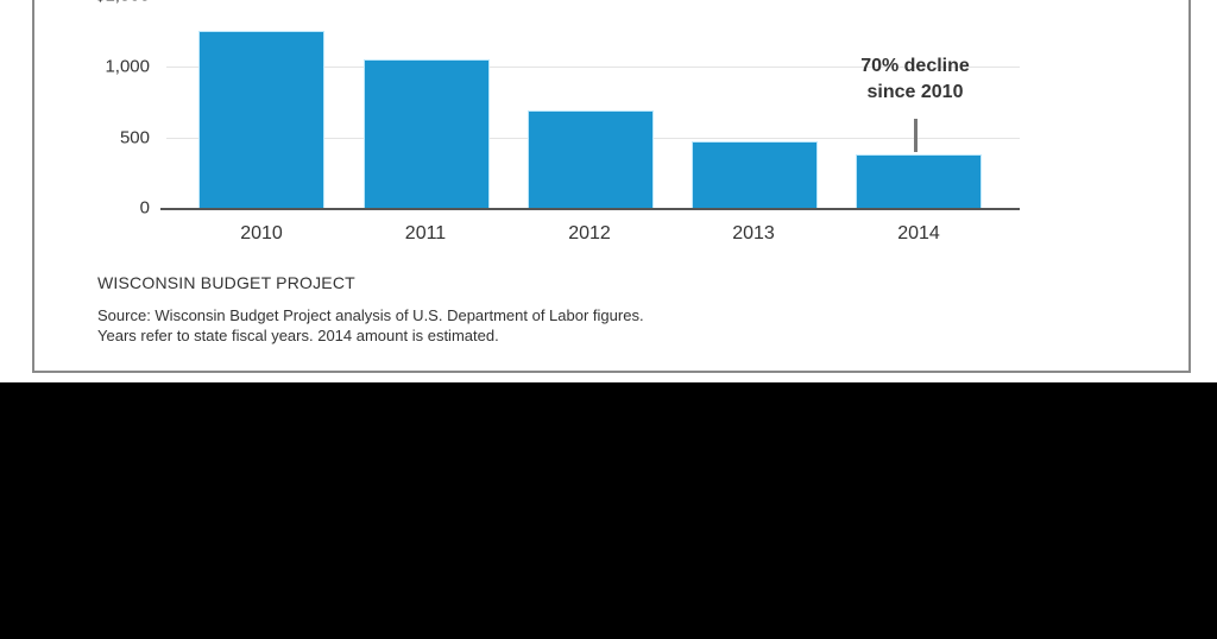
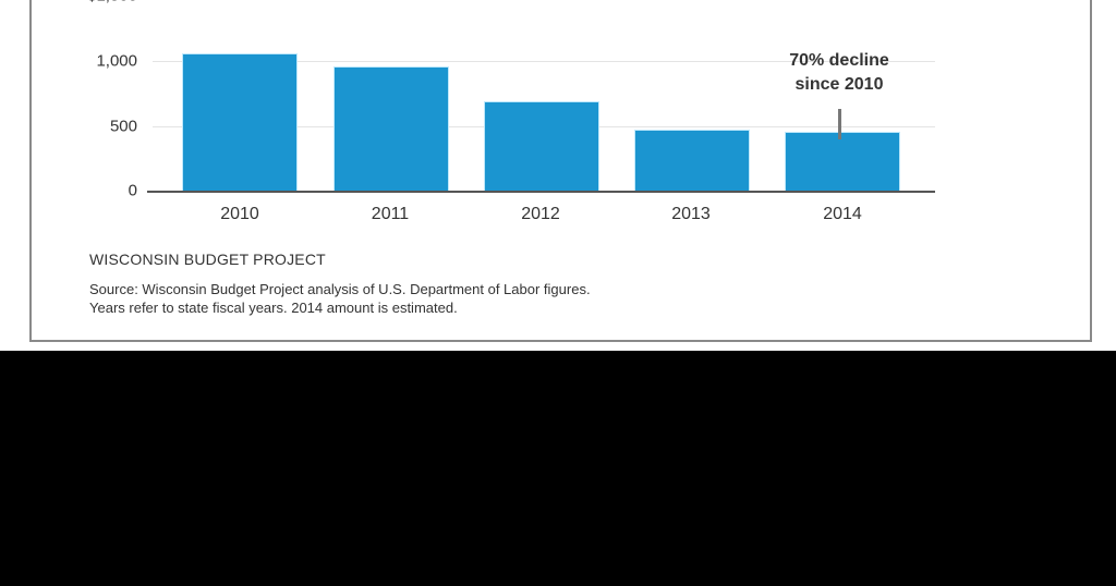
2010: $1240 -> $1050
2011: $1040 -> $950
2014: $380 -> $450
